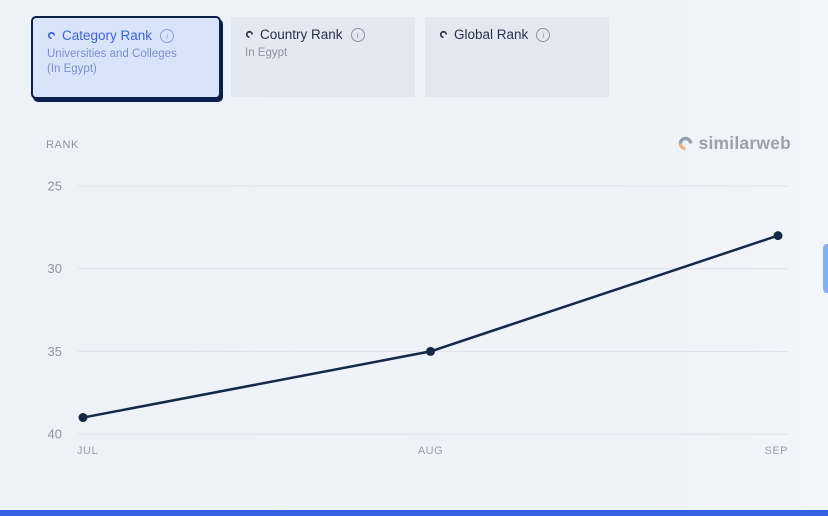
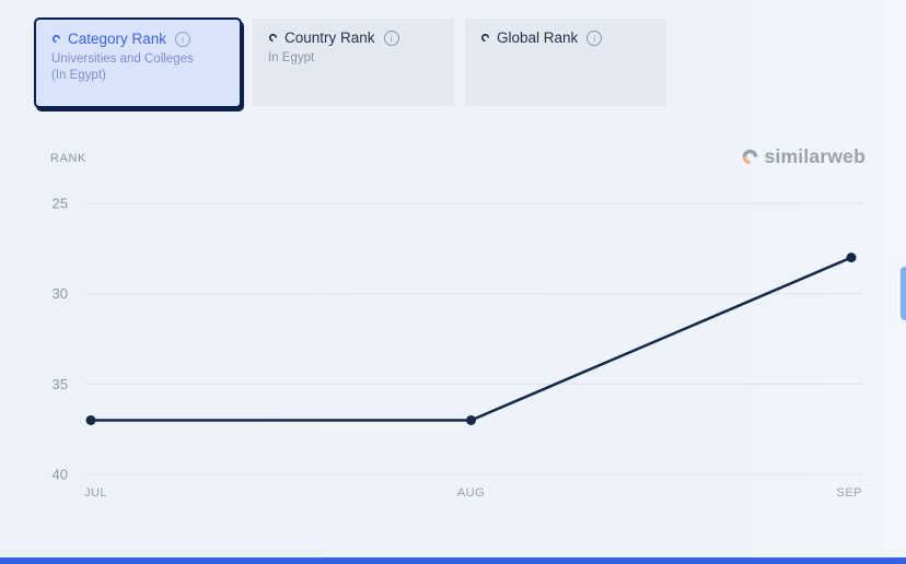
JUL: 39 -> 37
AUG: 35 -> 37
